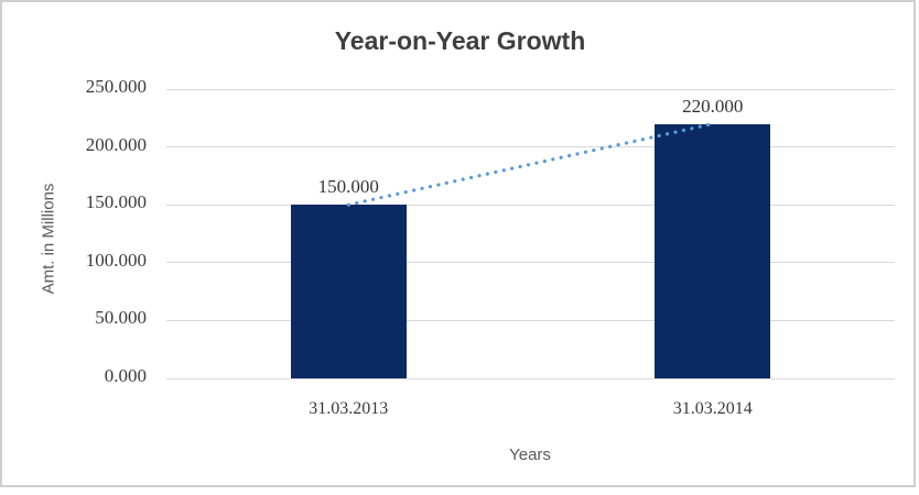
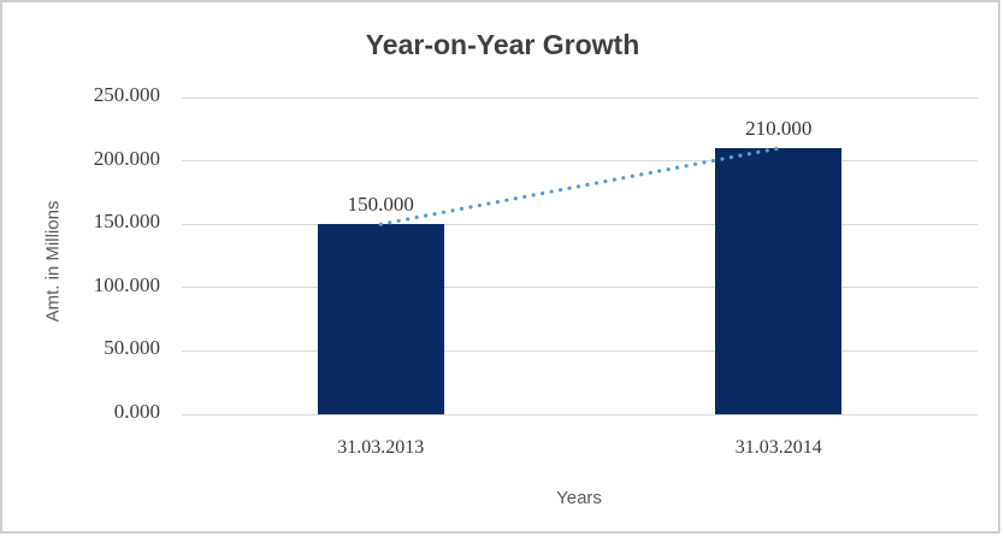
31.03.2014: 220.000 -> 210.000
